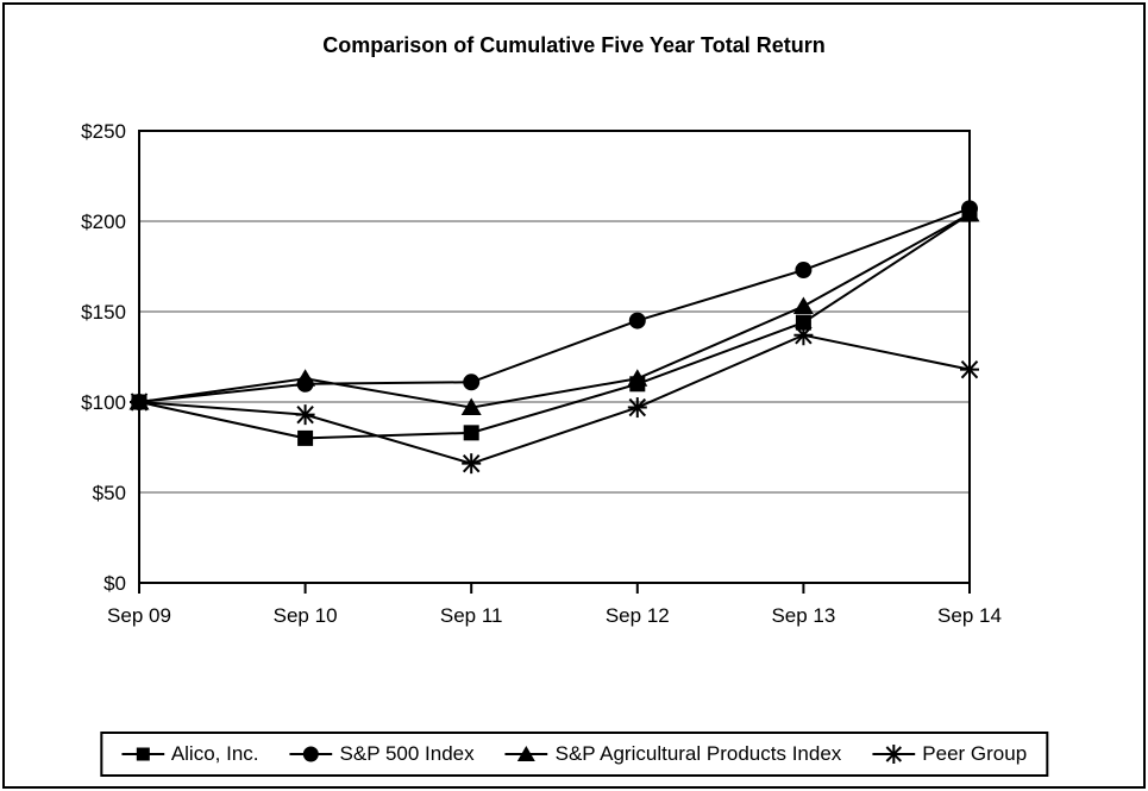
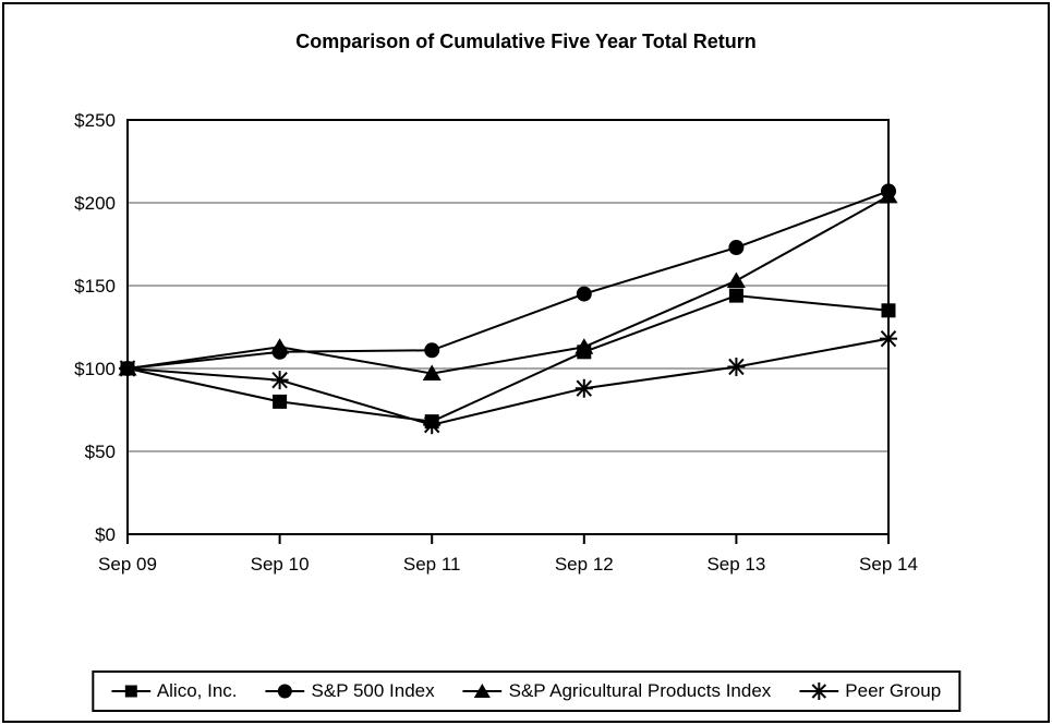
Alico, Inc./Sep 11: $83 -> $68
Peer Group/Sep 12: $97 -> $88
Peer Group/Sep 13: $137 -> $101
Alico, Inc./Sep 14: $204 -> $135
